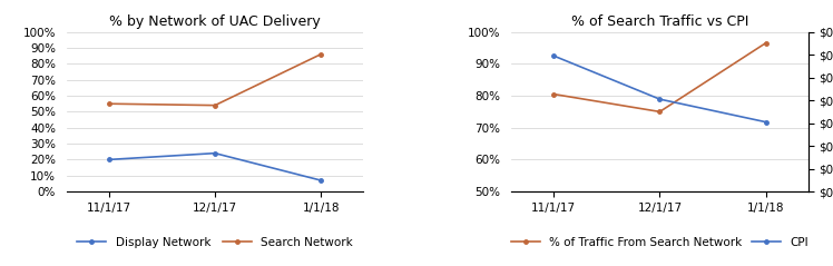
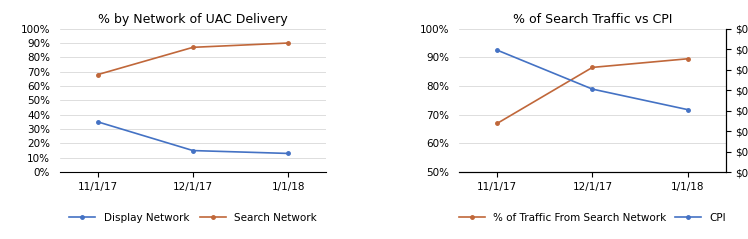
% by Network of UAC Delivery/Display Network/11/1/17: 20% -> 35%
% by Network of UAC Delivery/Search Network/11/1/17: 55% -> 68%
% by Network of UAC Delivery/Display Network/12/1/17: 24% -> 15%
% by Network of UAC Delivery/Search Network/12/1/17: 54% -> 87%
% by Network of UAC Delivery/Display Network/1/1/18: 7% -> 13%
% by Network of UAC Delivery/Search Network/1/1/18: 86% -> 90%
% of Search Traffic vs CPI/% of Traffic From Search Network/11/1/17: 80.5% -> 67.0%
% of Search Traffic vs CPI/% of Traffic From Search Network/12/1/17: 75.0% -> 86.5%
% of Search Traffic vs CPI/% of Traffic From Search Network/1/1/18: 96.5% -> 89.5%
